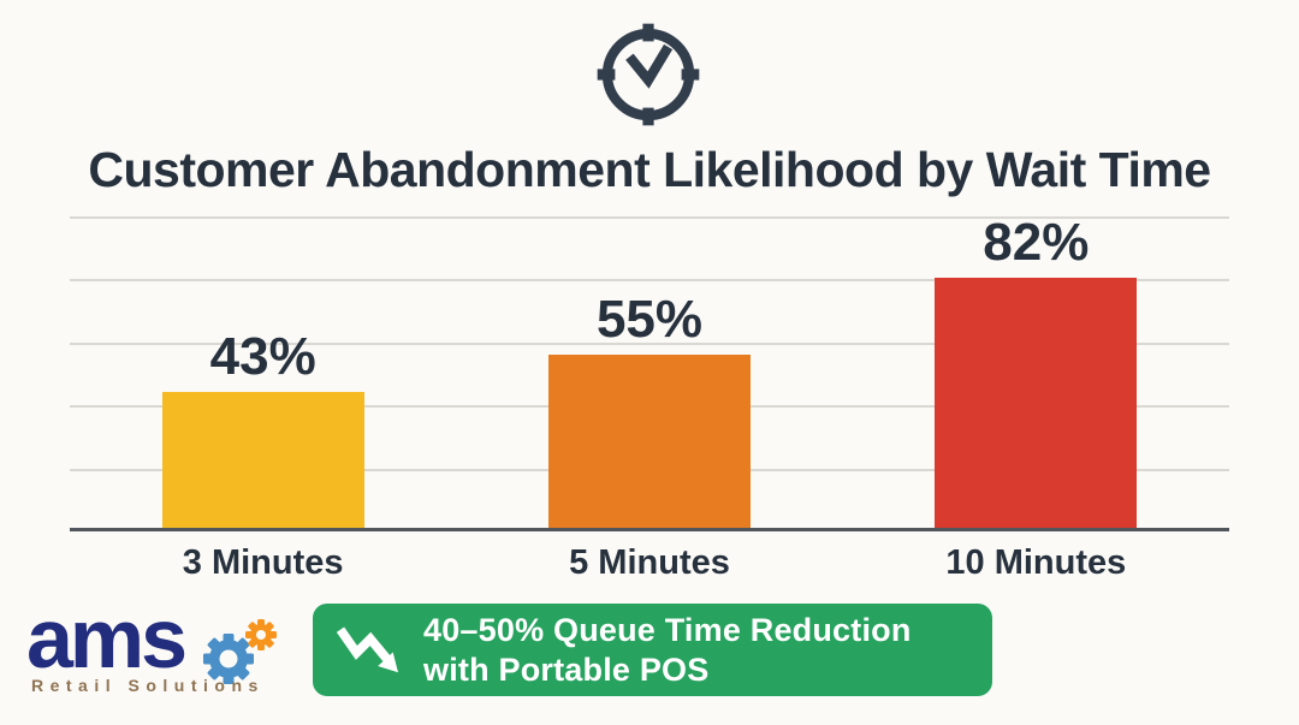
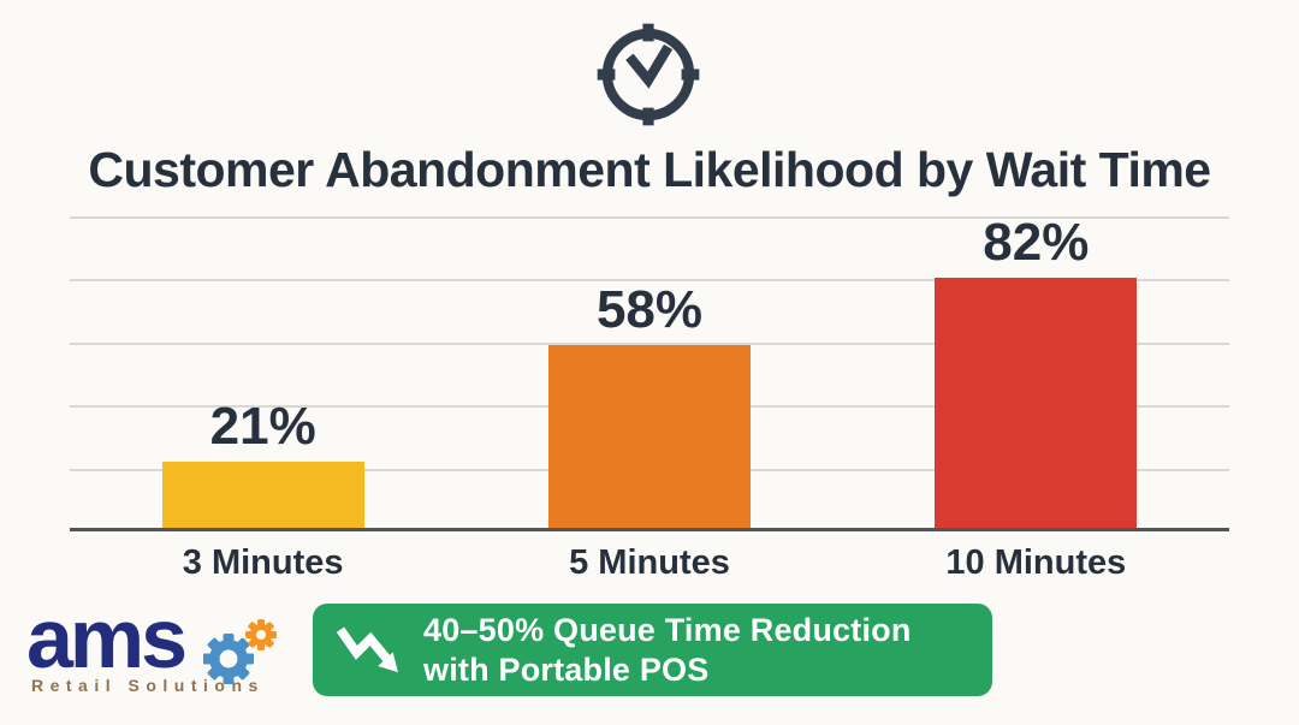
3 Minutes: 43% -> 21%
5 Minutes: 55% -> 58%
